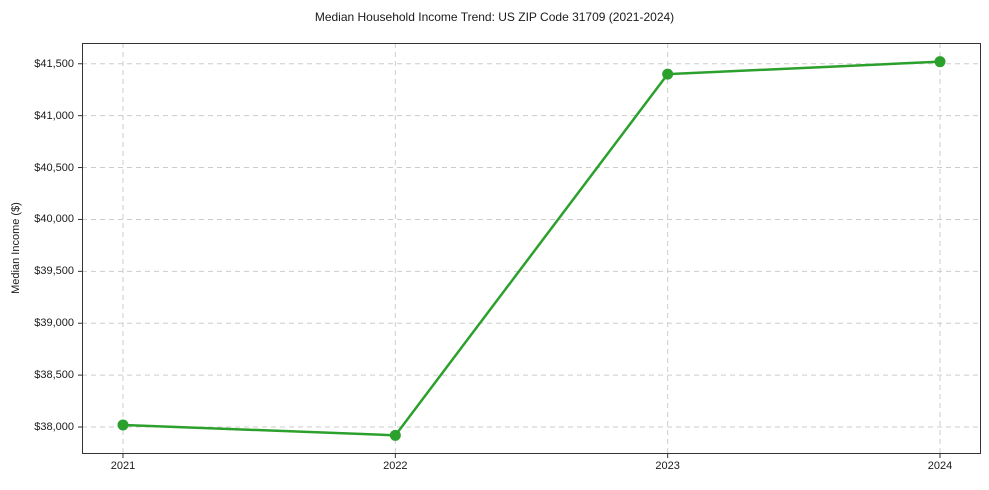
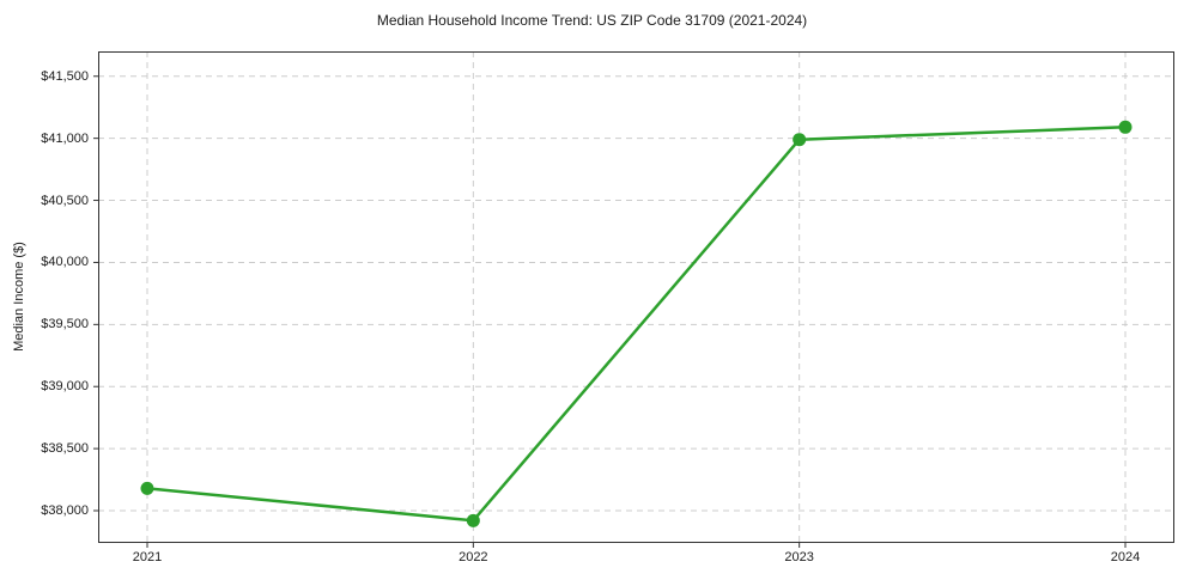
2021: $38020 -> $38180
2023: $41400 -> $40990
2024: $41520 -> $41090
